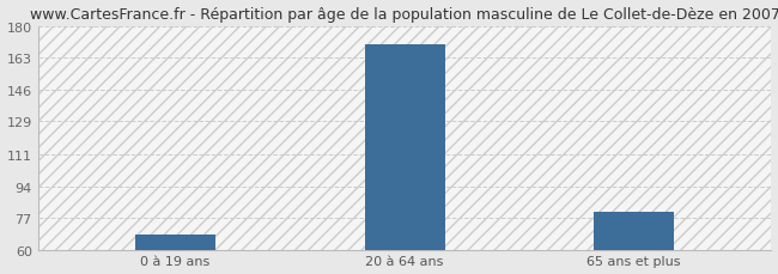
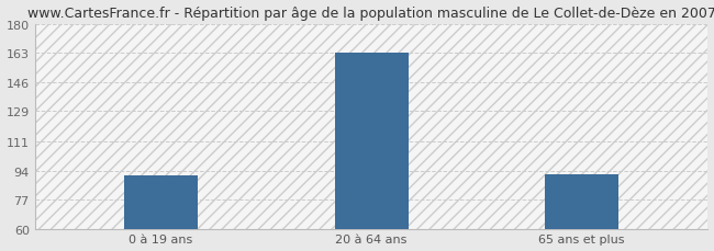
0 à 19 ans: 68 -> 91
20 à 64 ans: 170 -> 163
65 ans et plus: 80 -> 92
